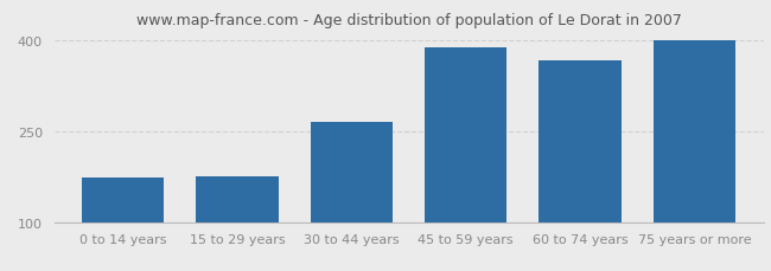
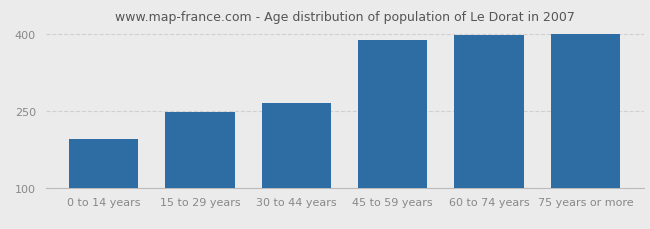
0 to 14 years: 174 -> 195
15 to 29 years: 176 -> 248
60 to 74 years: 368 -> 398
